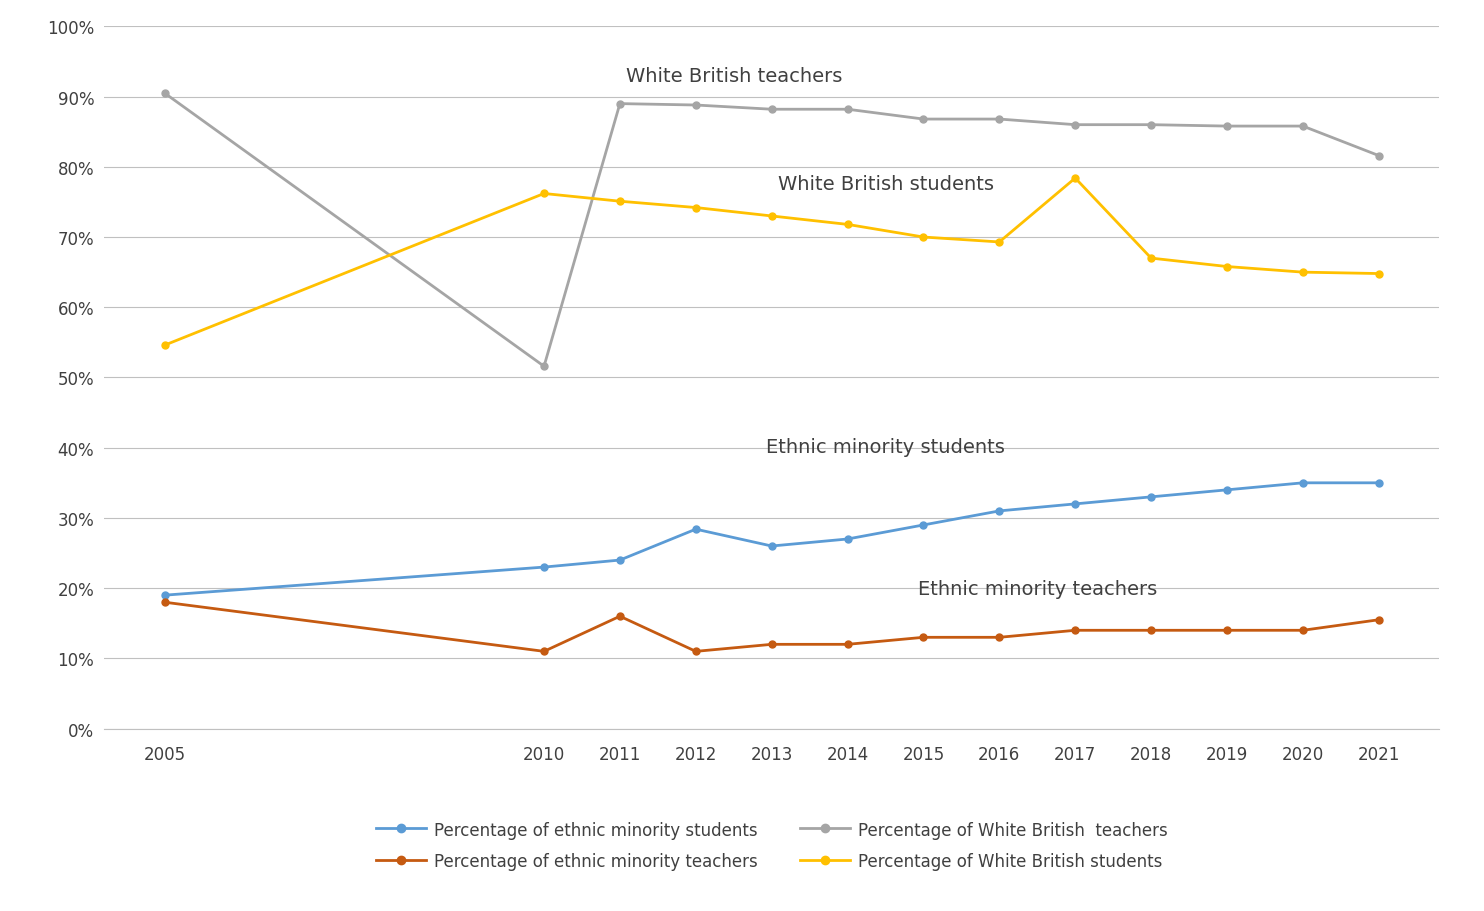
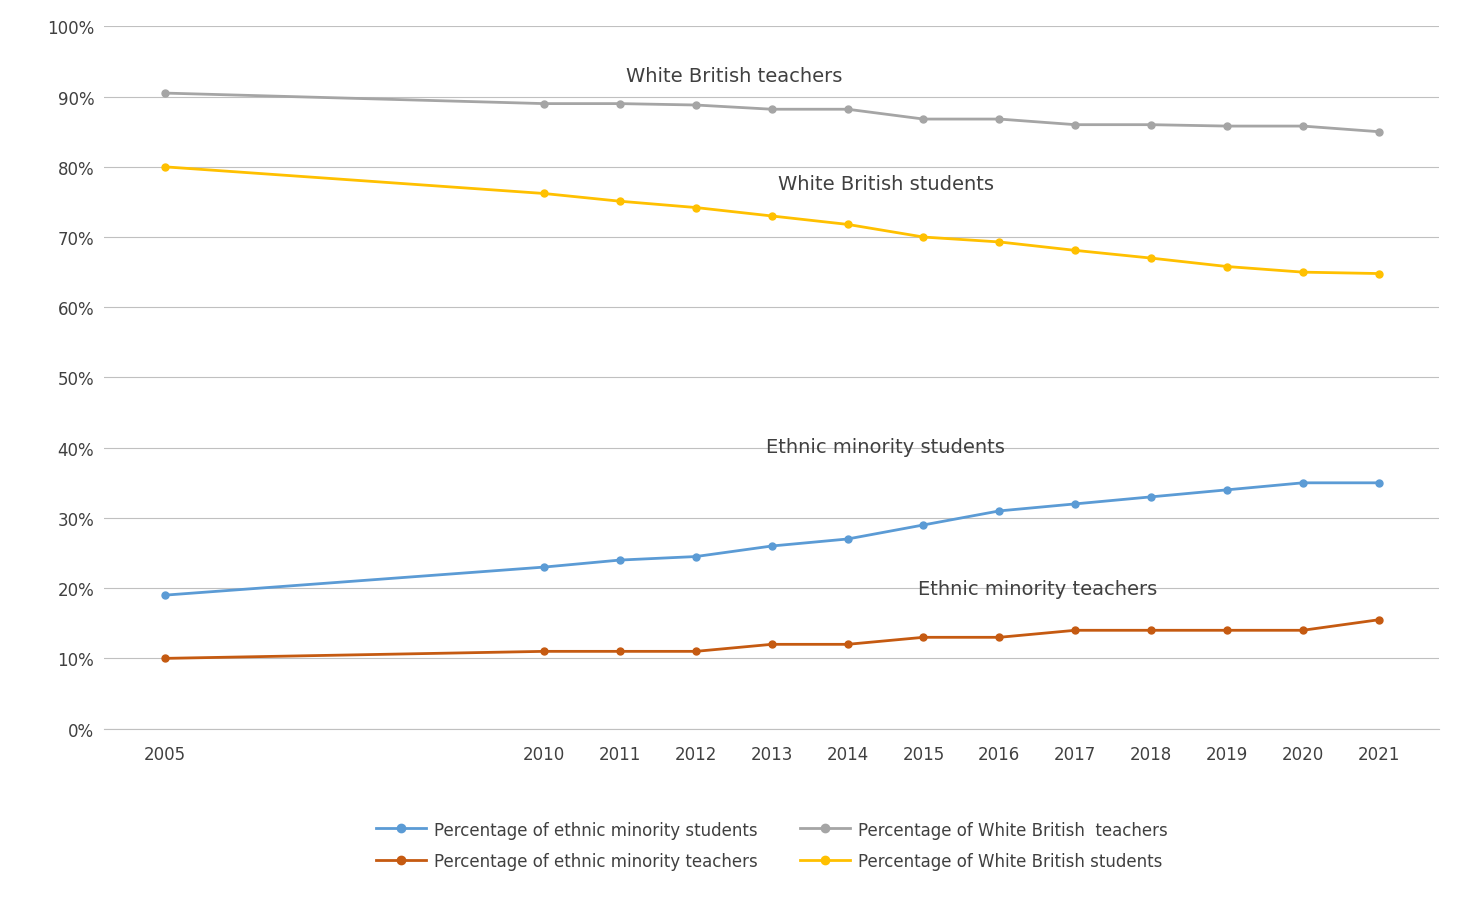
Percentage of ethnic minority teachers/2005: 18.0% -> 10.0%
Percentage of White British students/2005: 54.6% -> 80.0%
Percentage of White British teachers/2010: 51.6% -> 89.0%
Percentage of ethnic minority teachers/2011: 16.0% -> 11.0%
Percentage of ethnic minority students/2012: 28.4% -> 24.5%
Percentage of White British students/2017: 78.4% -> 68.1%
Percentage of White British teachers/2021: 81.6% -> 85.0%
